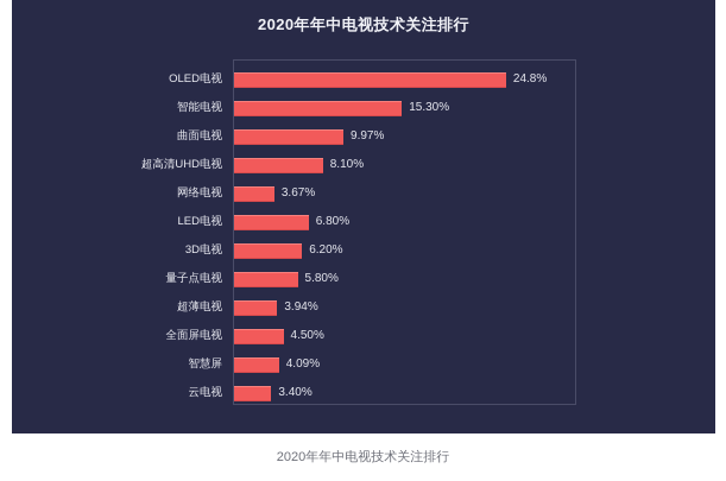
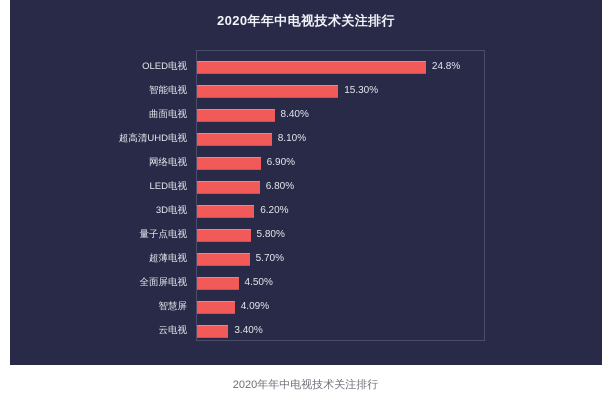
曲面电视: 9.97% -> 8.40%
网络电视: 3.67% -> 6.90%
超薄电视: 3.94% -> 5.70%
